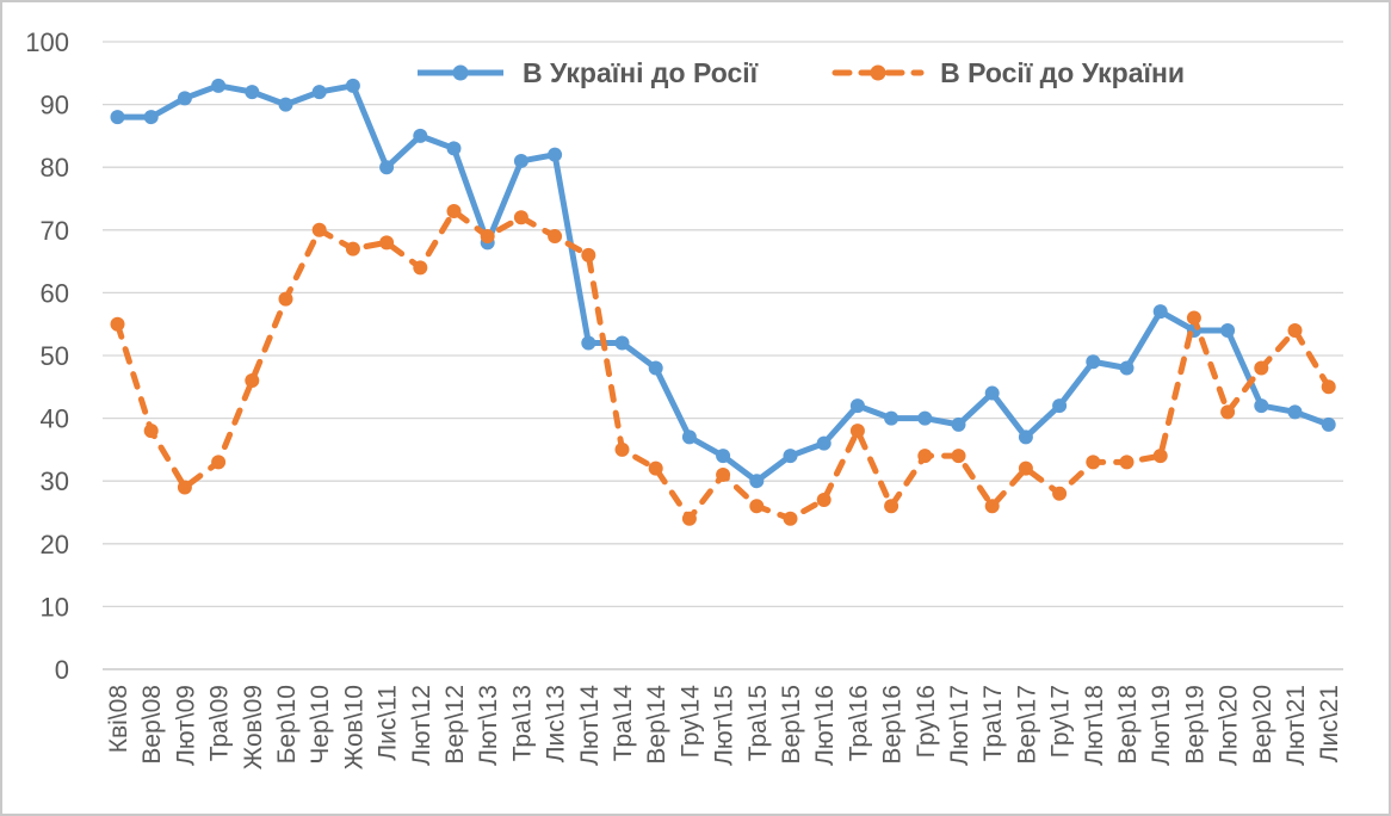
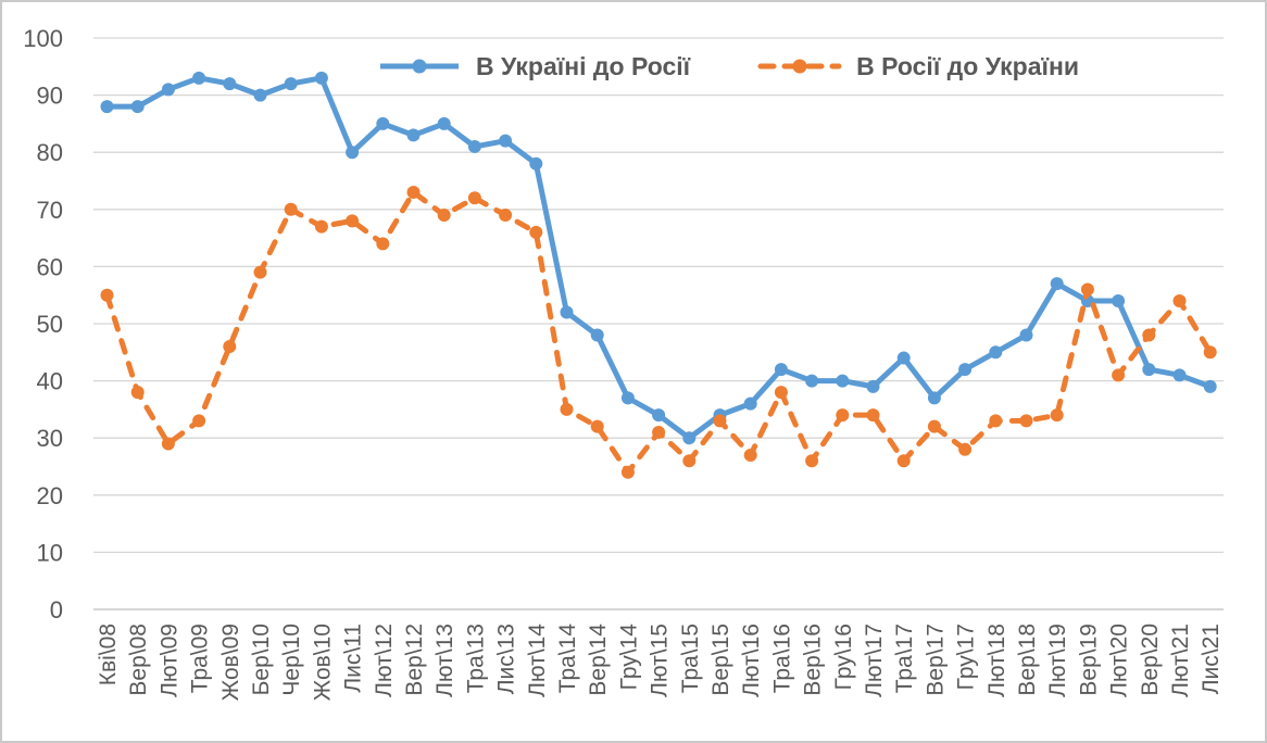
В Україні до Росії/Лют\13: 68 -> 85
В Україні до Росії/Лют\14: 52 -> 78
В Росії до України/Вер\15: 24 -> 33
В Україні до Росії/Лют\18: 49 -> 45
